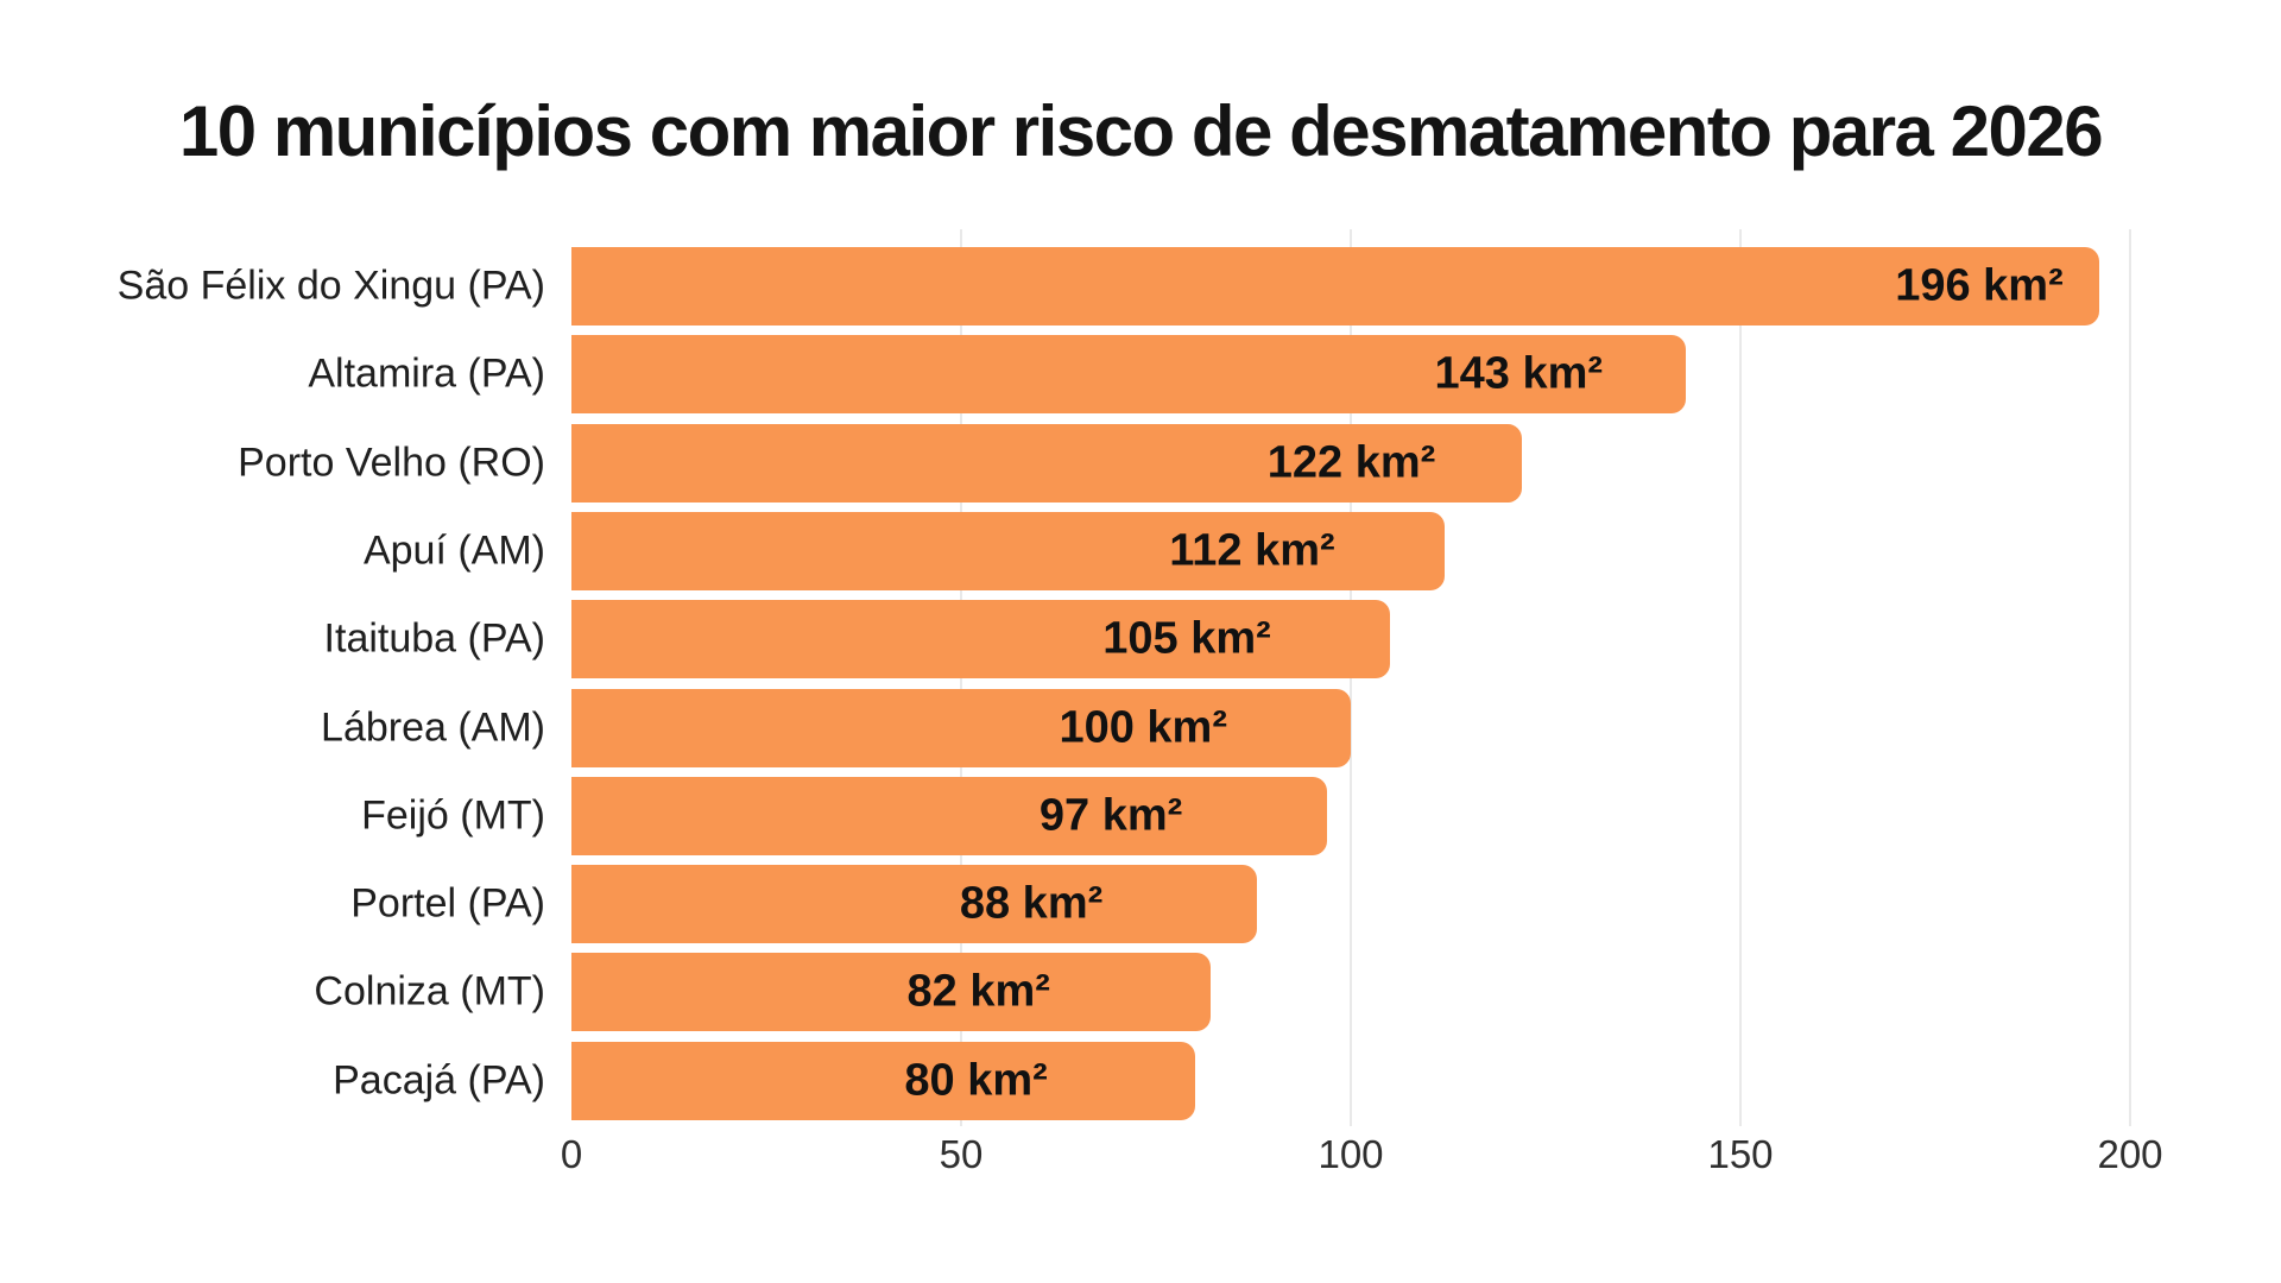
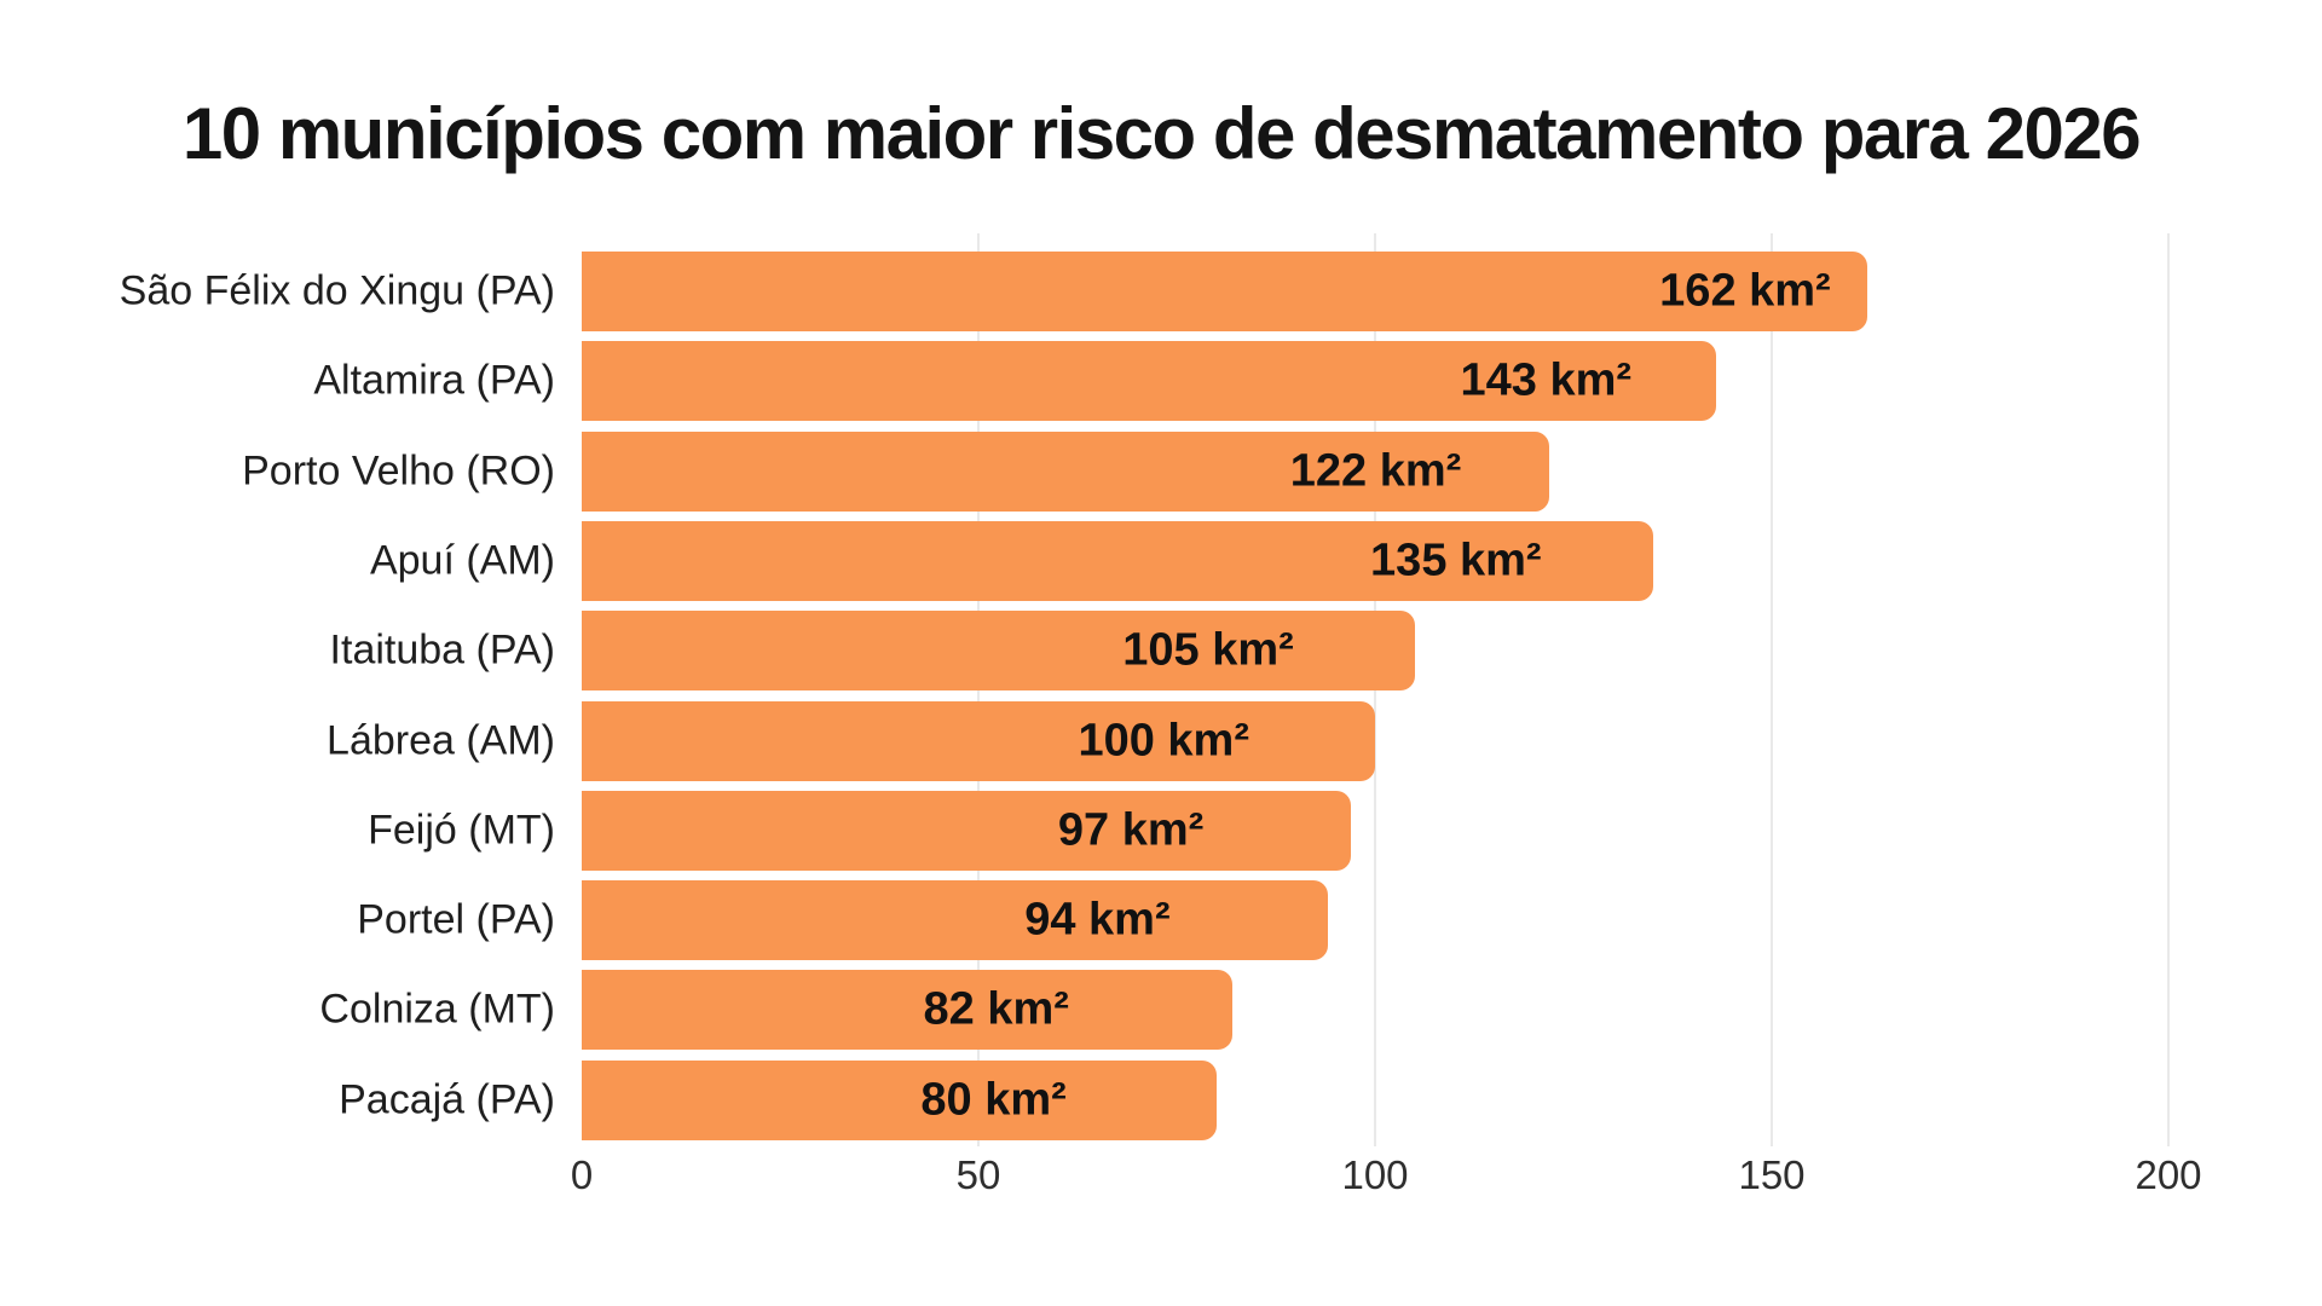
São Félix do Xingu (PA): 196 -> 162
Apuí (AM): 112 -> 135
Portel (PA): 88 -> 94
